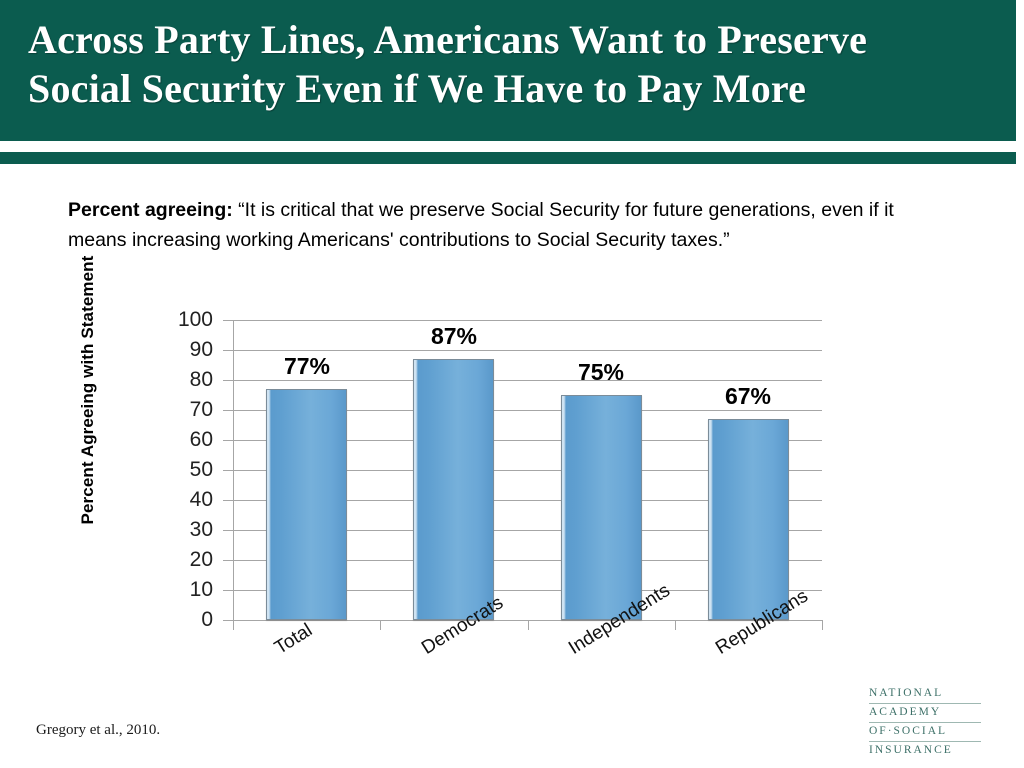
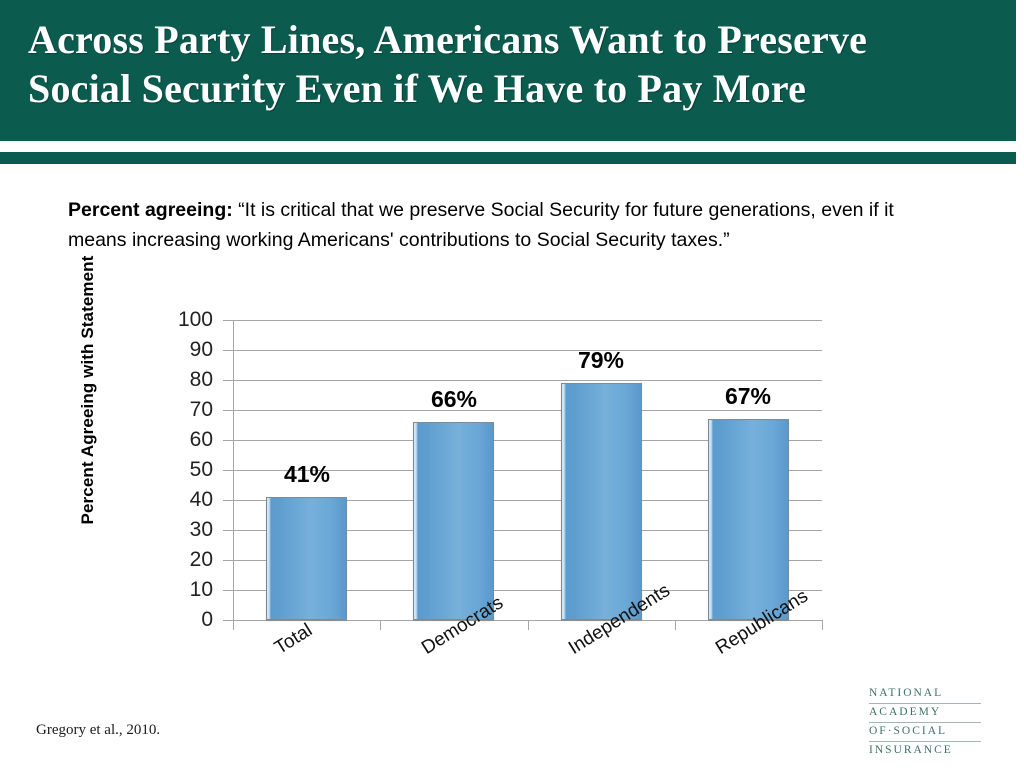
Total: 77% -> 41%
Democrats: 87% -> 66%
Independents: 75% -> 79%
